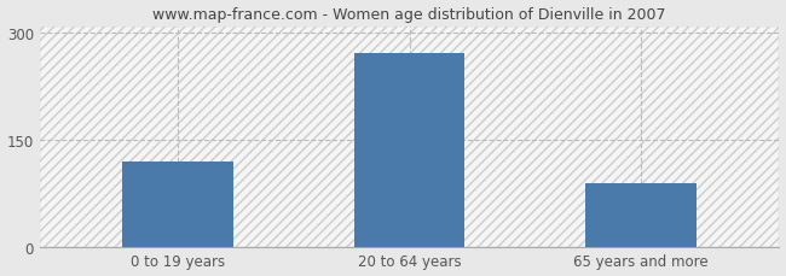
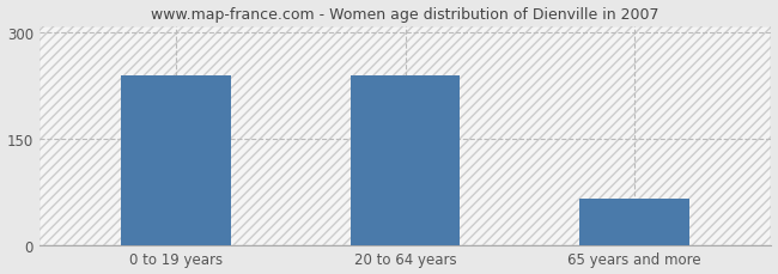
0 to 19 years: 120 -> 240
20 to 64 years: 272 -> 240
65 years and more: 90 -> 66
